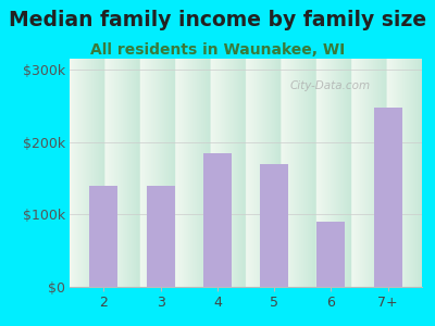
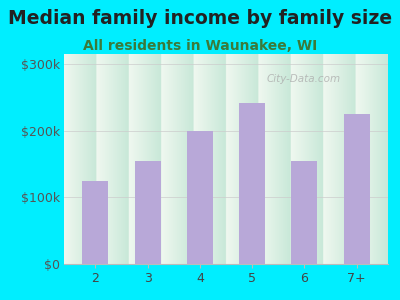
2: $140k -> $125k
3: $140k -> $155k
4: $184k -> $200k
5: $170k -> $242k
6: $90k -> $155k
7+: $248k -> $225k
